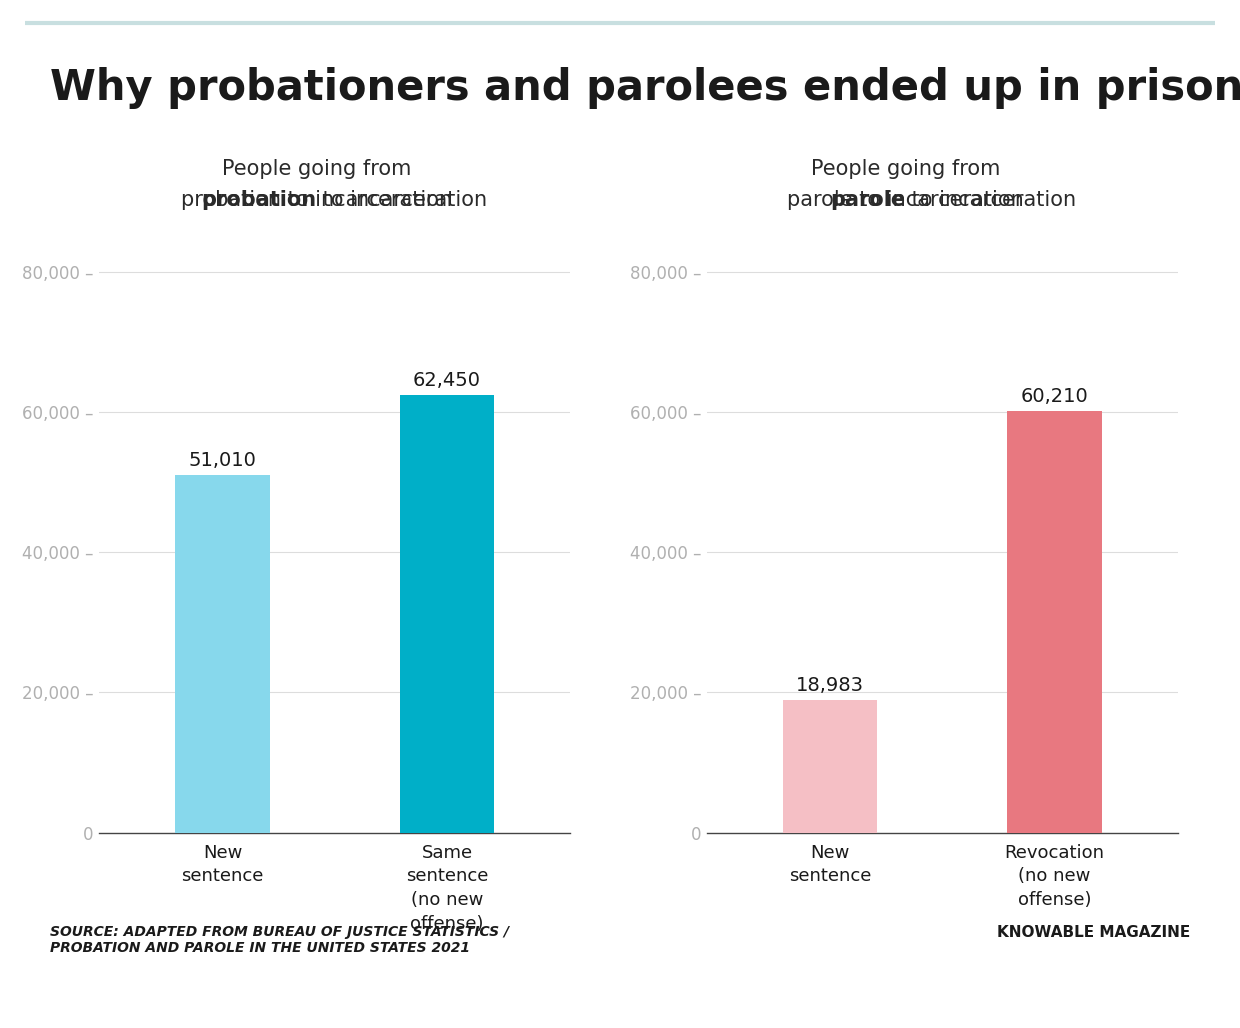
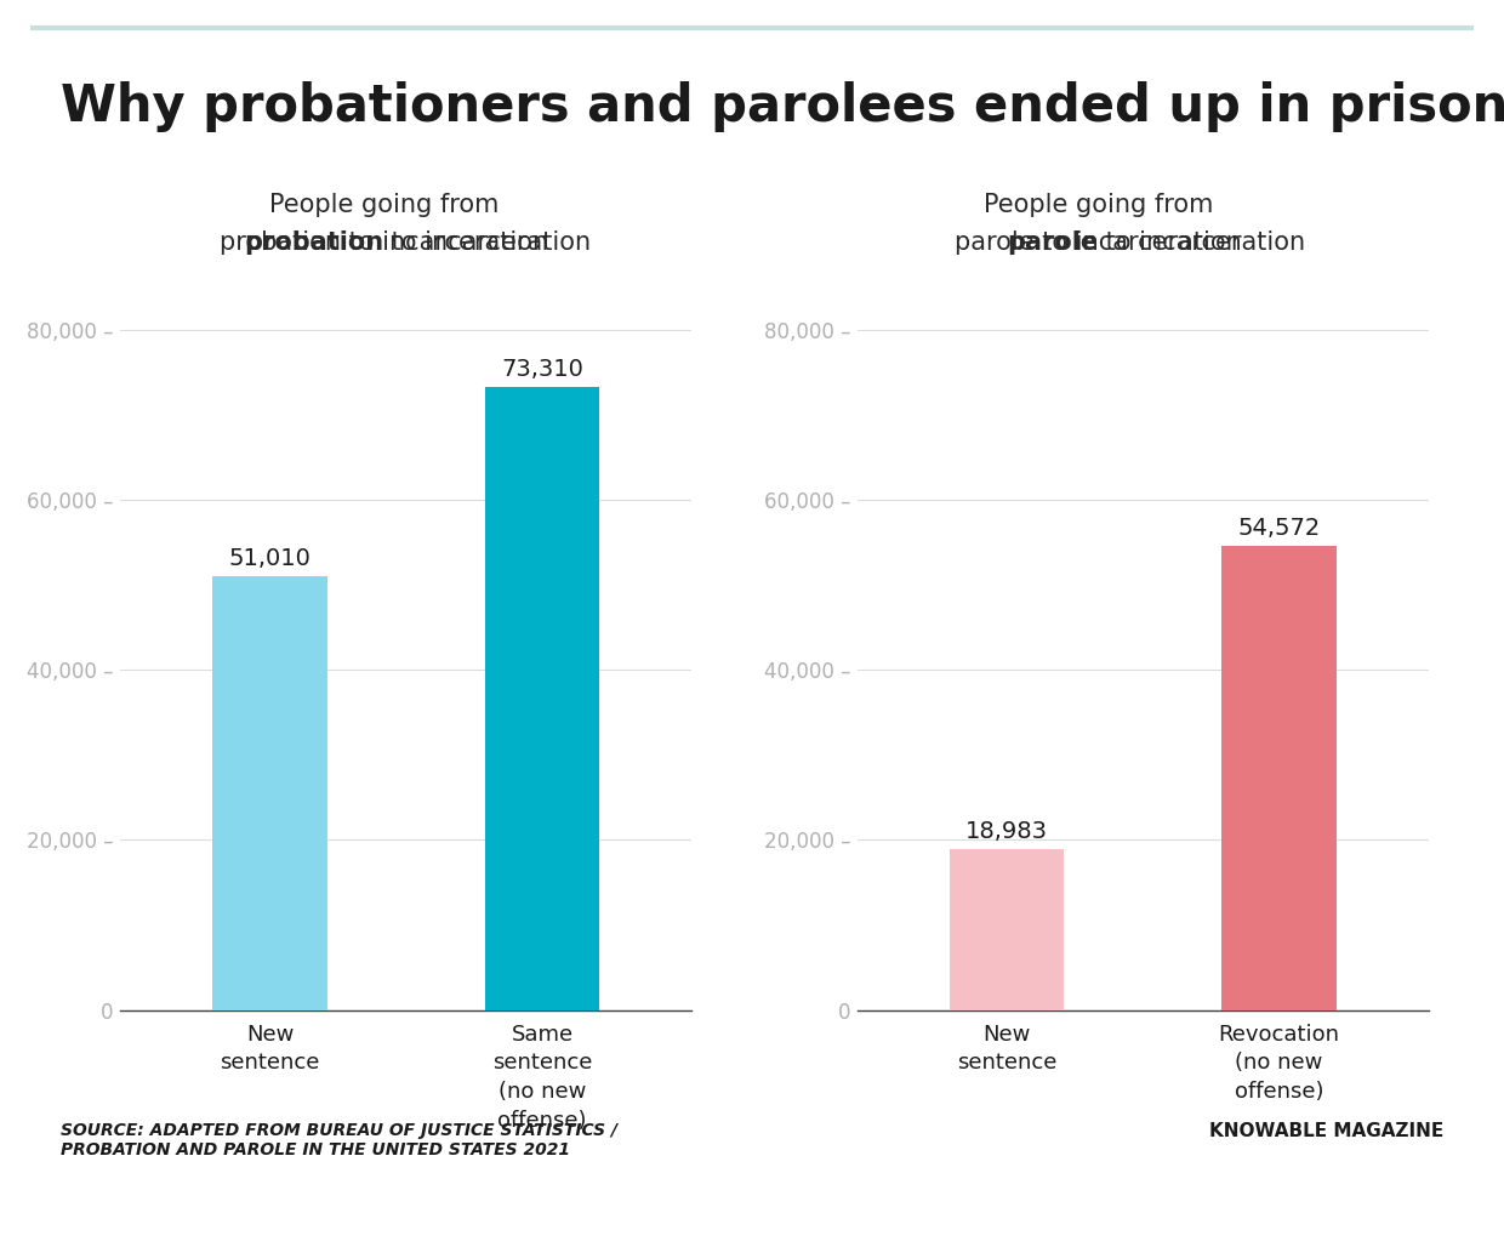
Same sentence (no new offense): 62,450 -> 73,310
Revocation (no new offense): 60,210 -> 54,572
